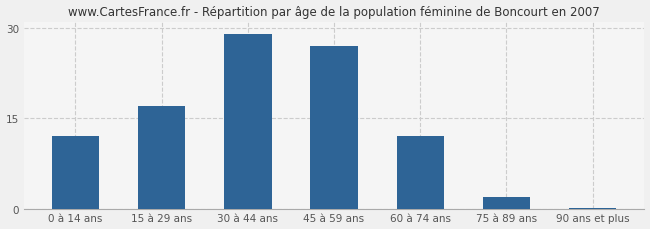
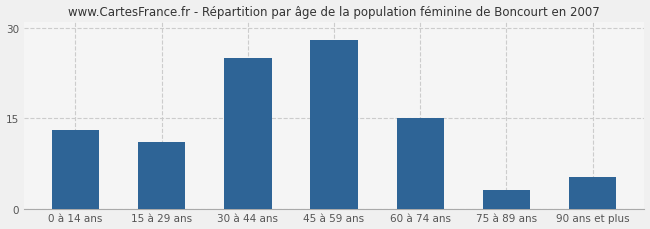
0 à 14 ans: 12.0 -> 13.0
15 à 29 ans: 17.0 -> 11.0
30 à 44 ans: 29.0 -> 25.0
45 à 59 ans: 27.0 -> 28.0
60 à 74 ans: 12.0 -> 15.0
75 à 89 ans: 2.0 -> 3.0
90 ans et plus: 0.1 -> 5.2
